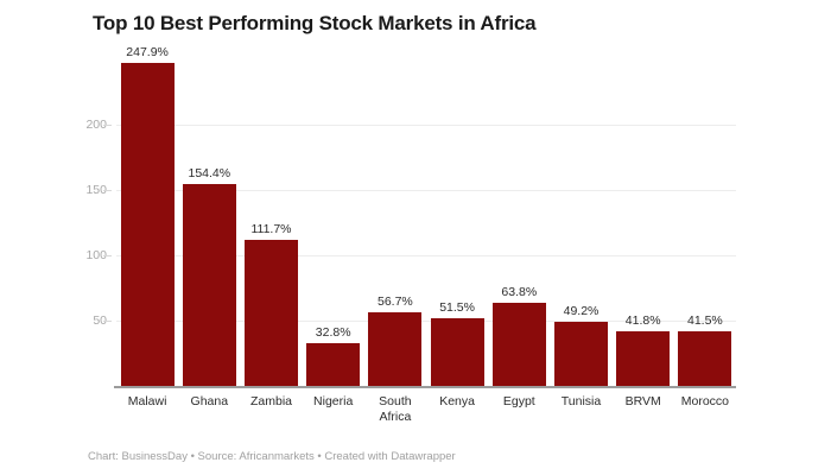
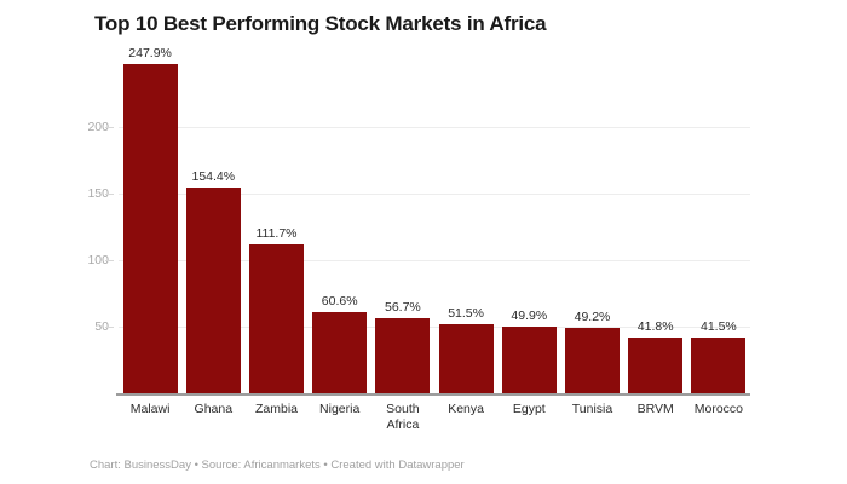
Nigeria: 32.8% -> 60.6%
Egypt: 63.8% -> 49.9%
